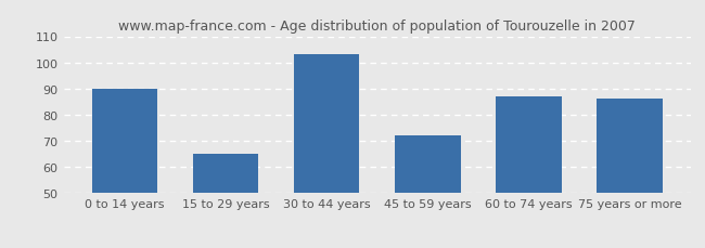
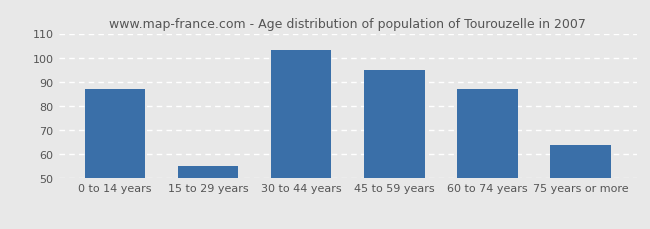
0 to 14 years: 90 -> 87
15 to 29 years: 65 -> 55
45 to 59 years: 72 -> 95
75 years or more: 86 -> 64
